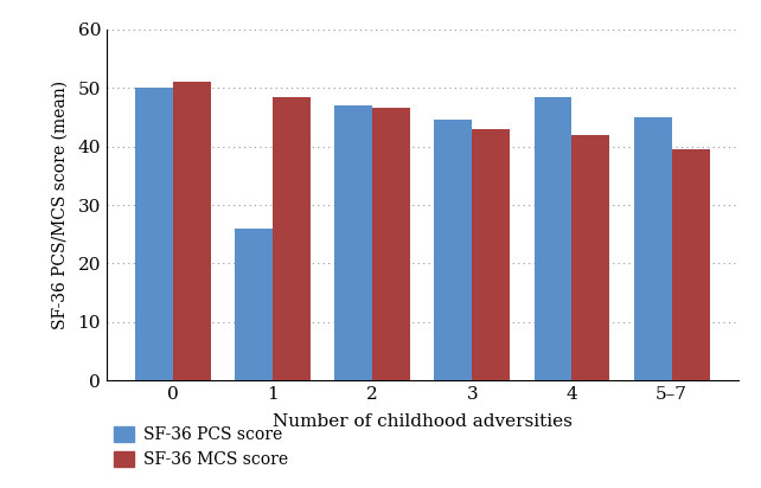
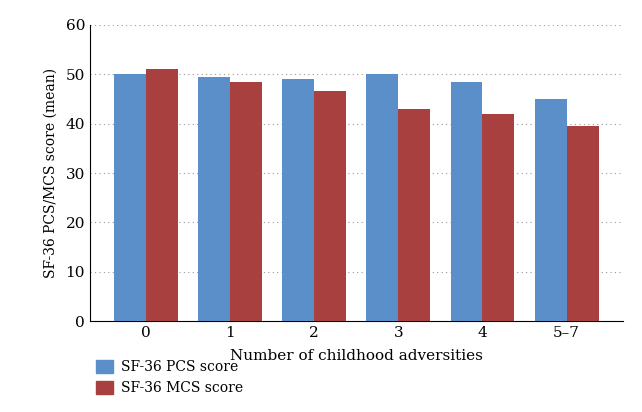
SF-36 PCS score/1: 26.0 -> 49.5
SF-36 PCS score/2: 47.0 -> 49.0
SF-36 PCS score/3: 44.5 -> 50.0
